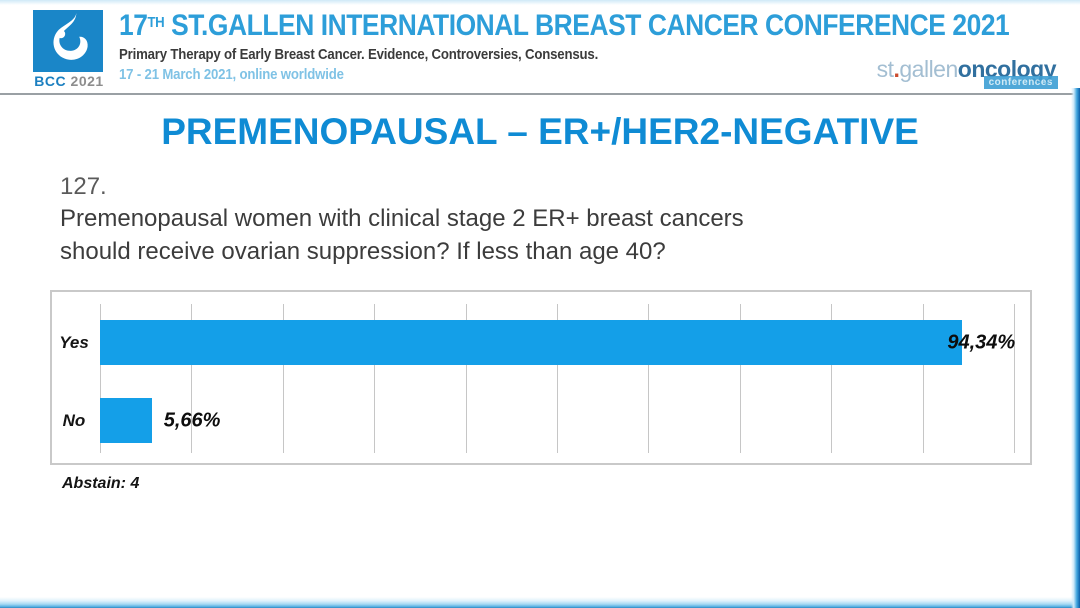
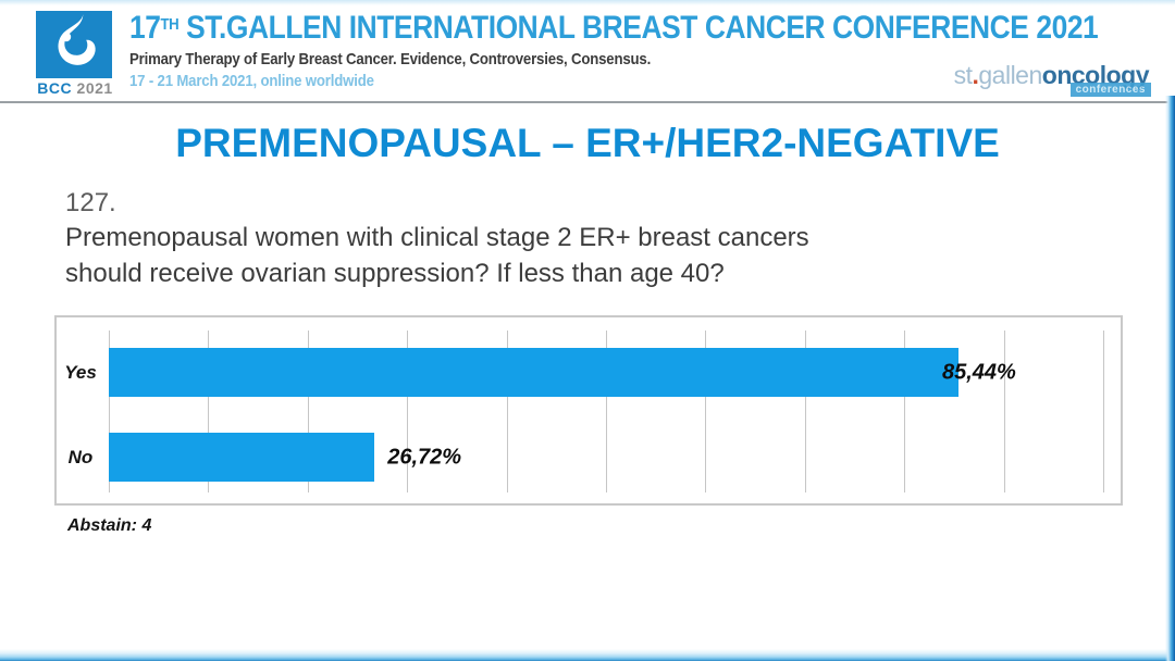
Yes: 94,34% -> 85,44%
No: 5,66% -> 26,72%
